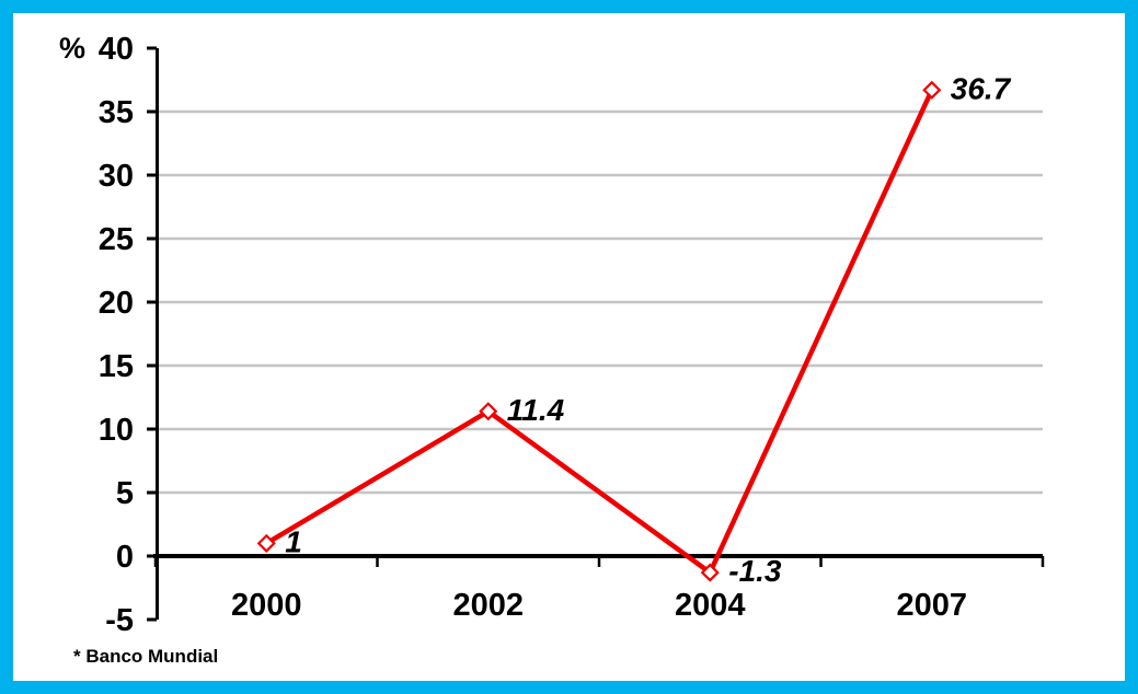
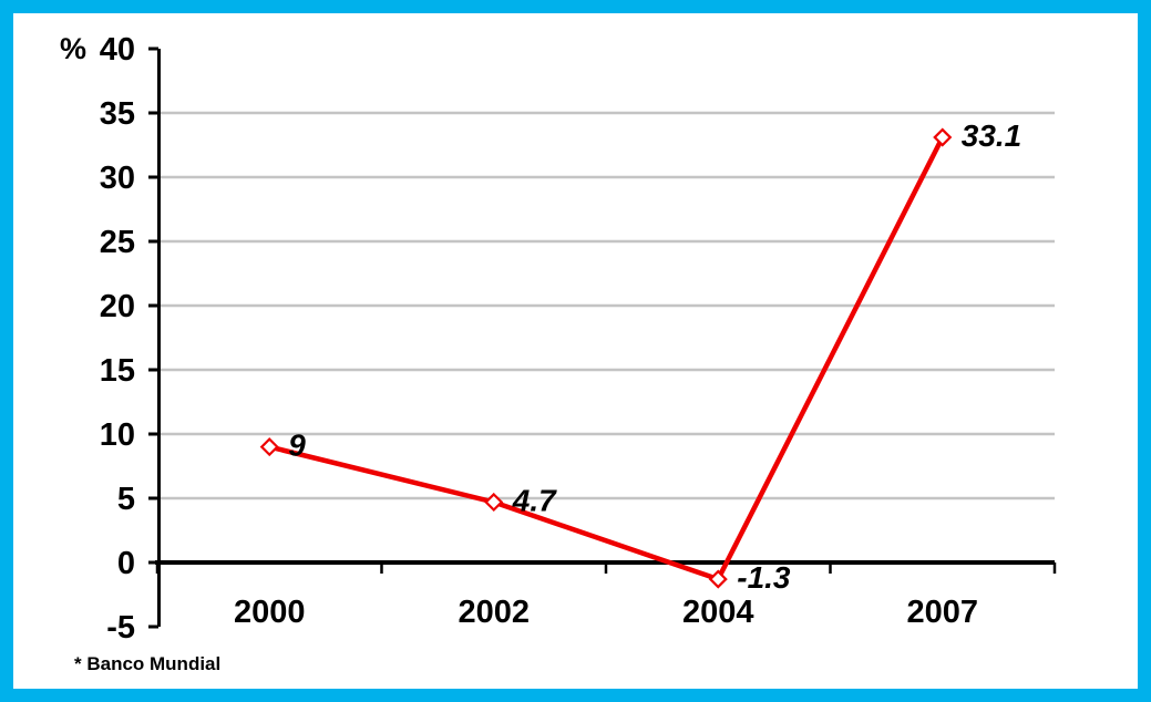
2000: 1 -> 9
2002: 11.4 -> 4.7
2007: 36.7 -> 33.1
